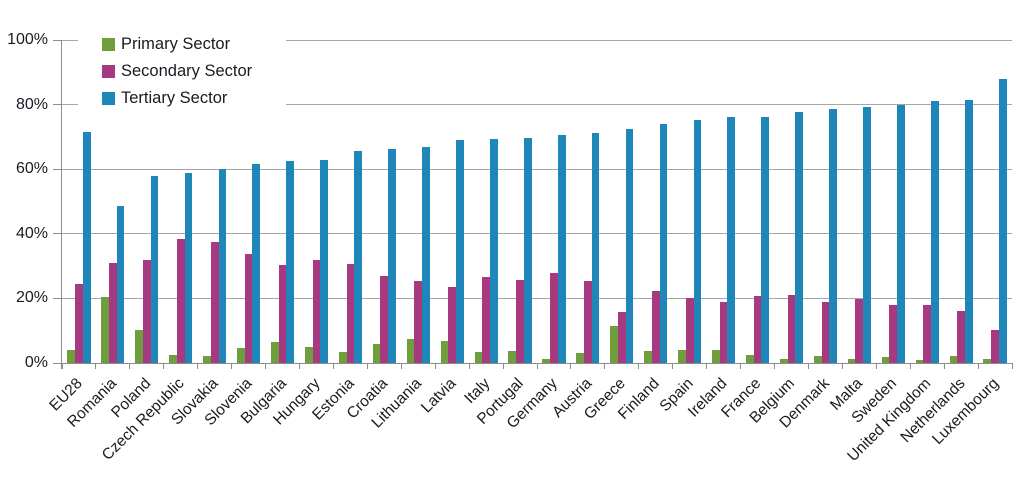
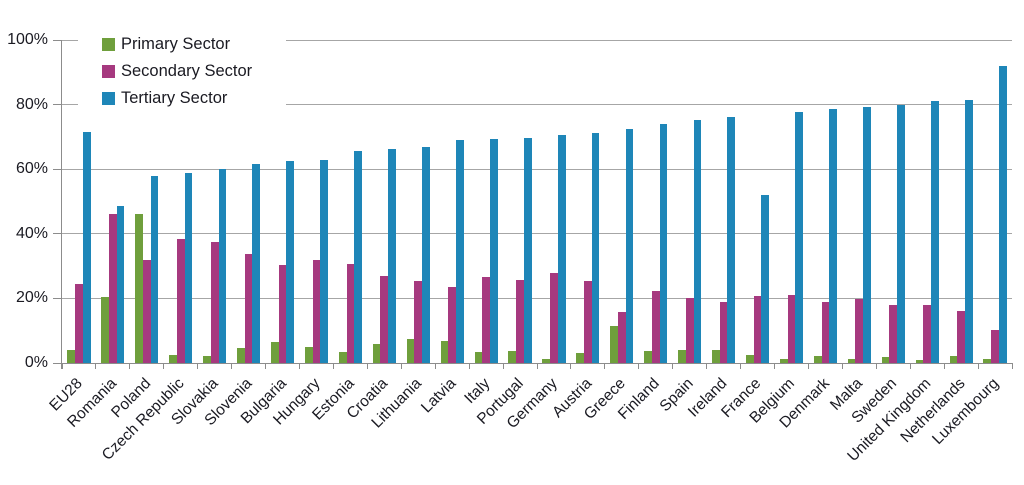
Secondary Sector/Romania: 31% -> 46%
Primary Sector/Poland: 10% -> 46%
Tertiary Sector/France: 76% -> 52%
Tertiary Sector/Luxembourg: 88% -> 92%
